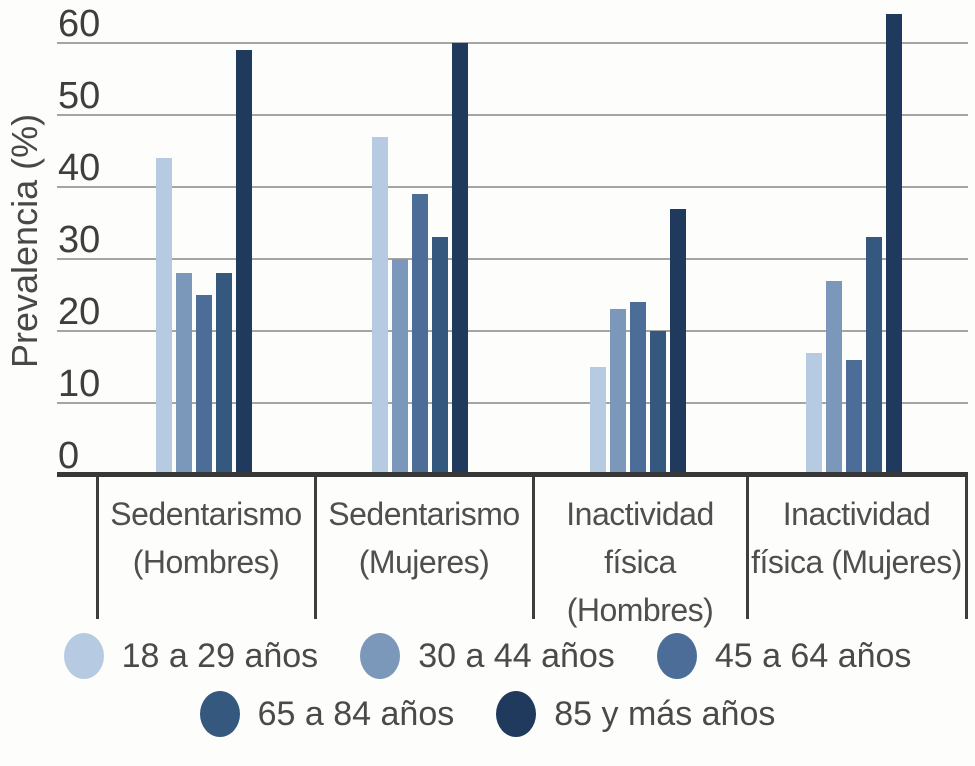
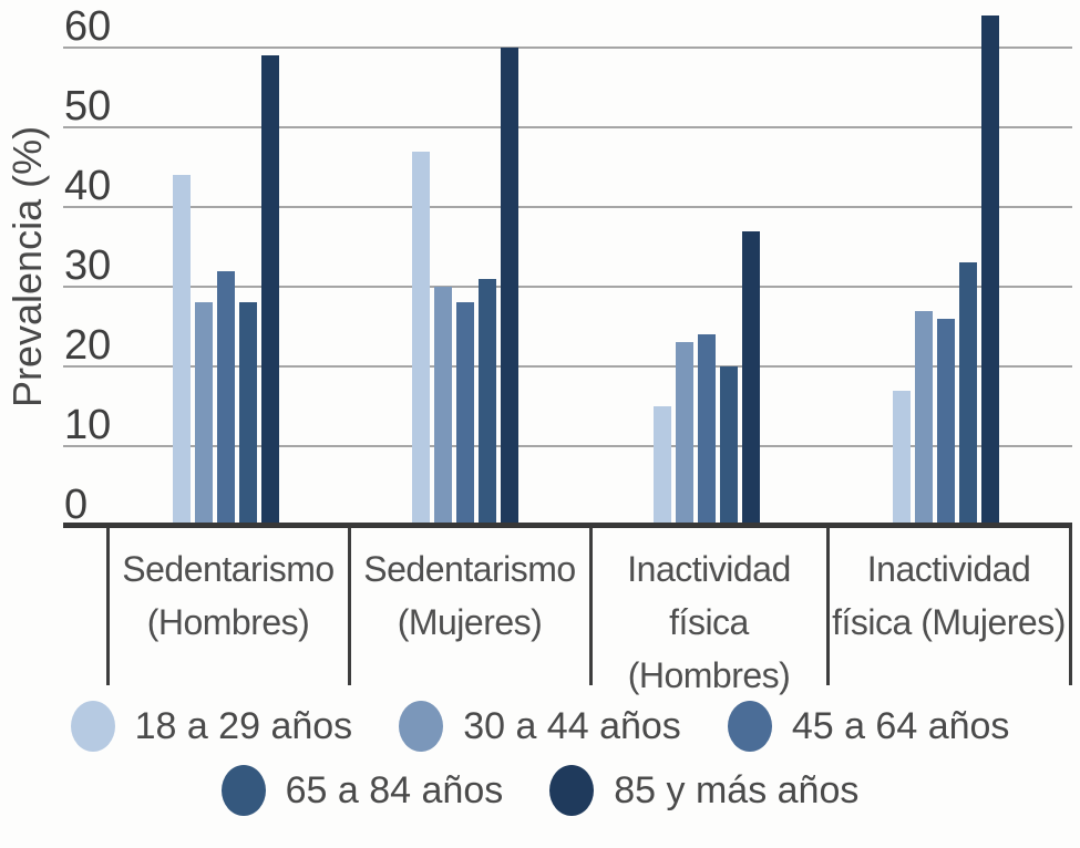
45 a 64 años/Sedentarismo (Hombres): 25 -> 32
45 a 64 años/Sedentarismo (Mujeres): 39 -> 28
65 a 84 años/Sedentarismo (Mujeres): 33 -> 31
45 a 64 años/Inactividad física (Mujeres): 16 -> 26
